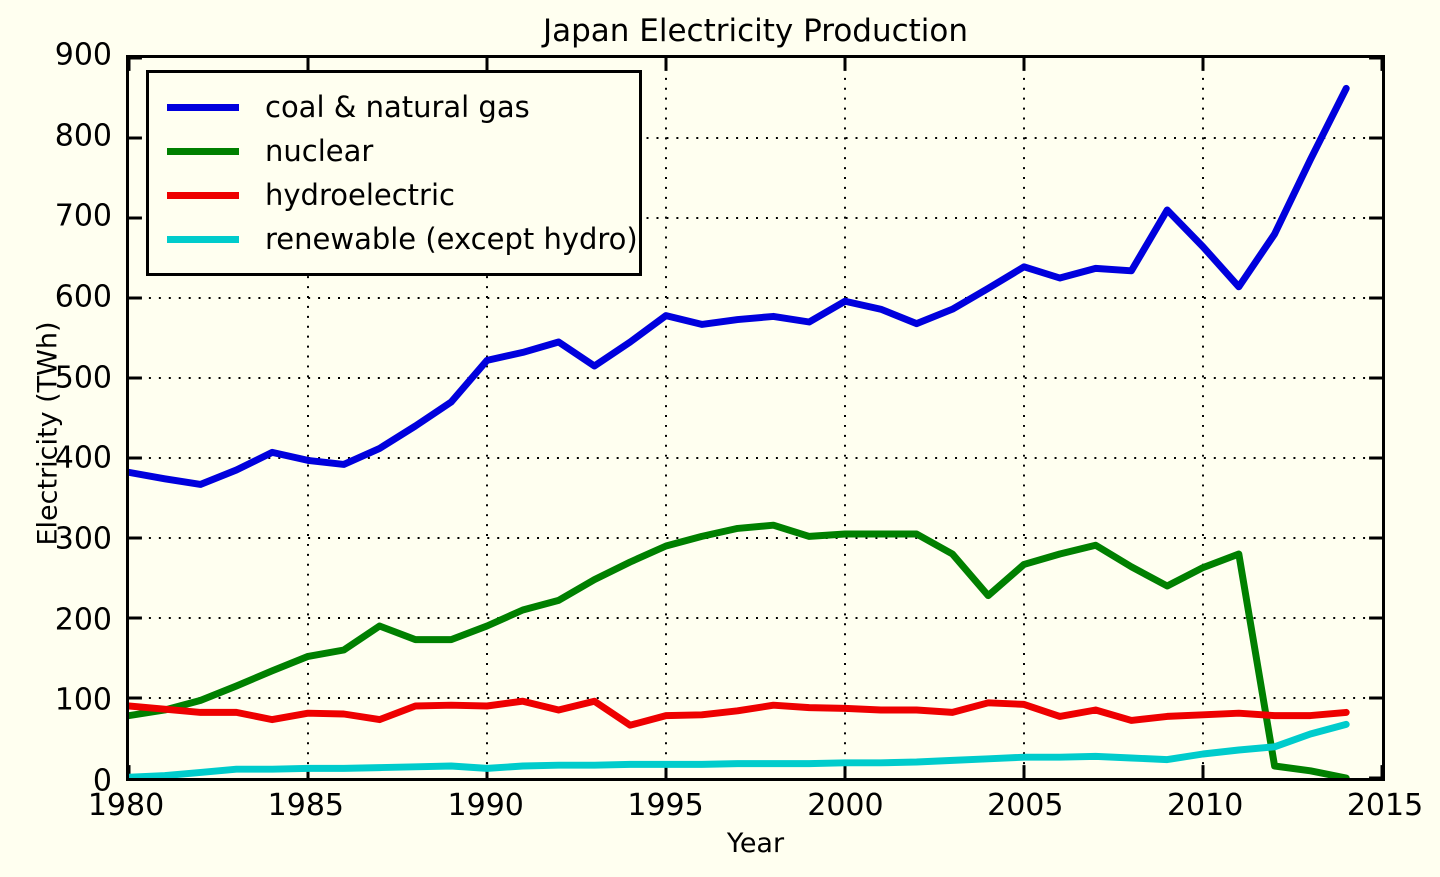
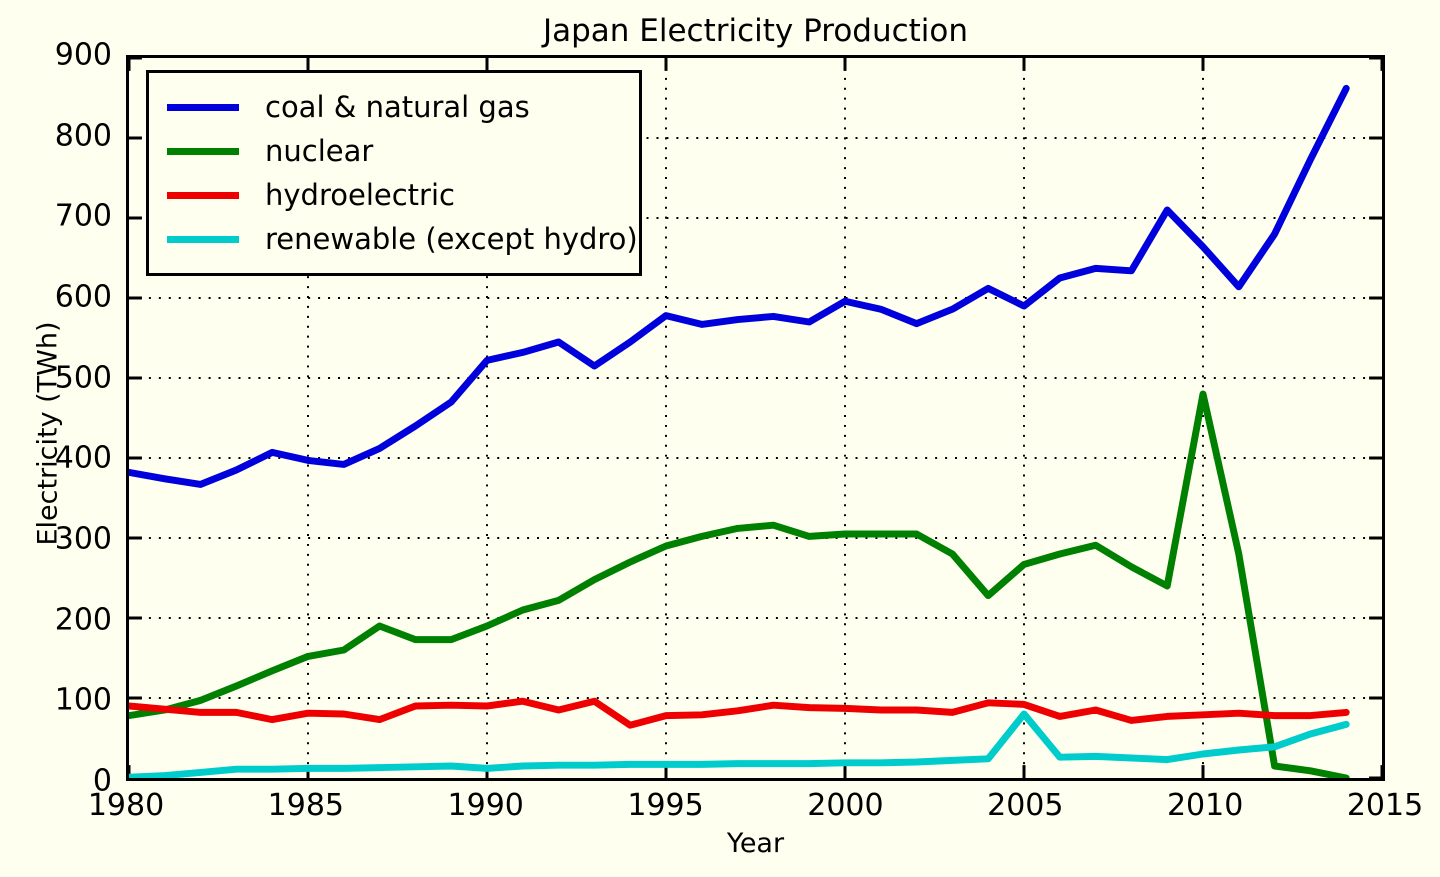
coal & natural gas/2005: 640 -> 590
renewable (except hydro)/2005: 30 -> 80
nuclear/2010: 260 -> 480
